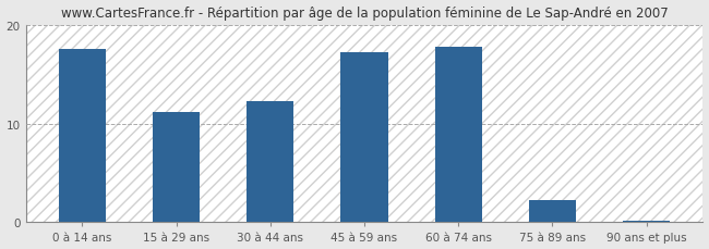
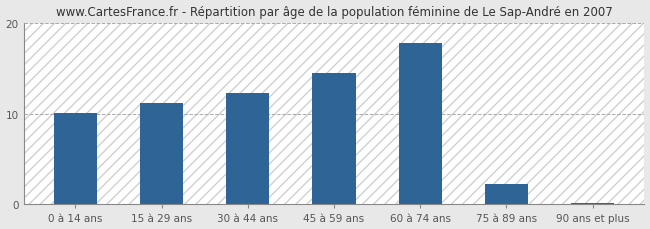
0 à 14 ans: 17.6 -> 10.1
45 à 59 ans: 17.2 -> 14.5
